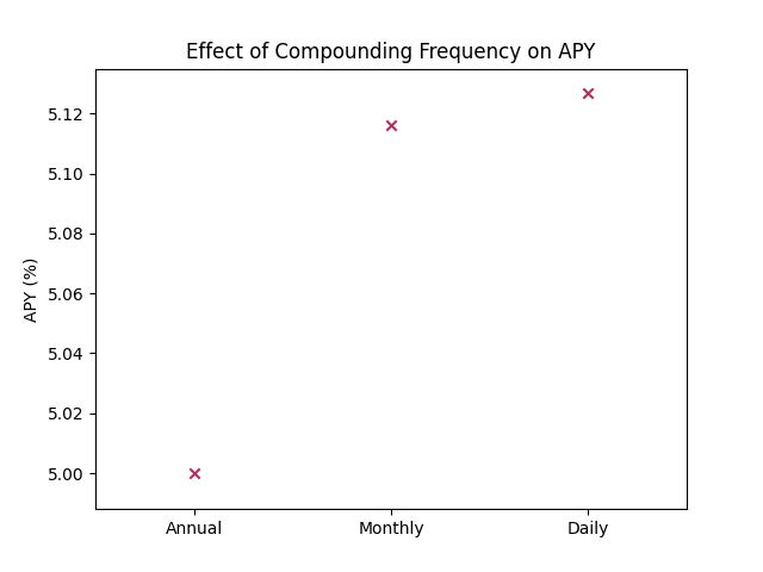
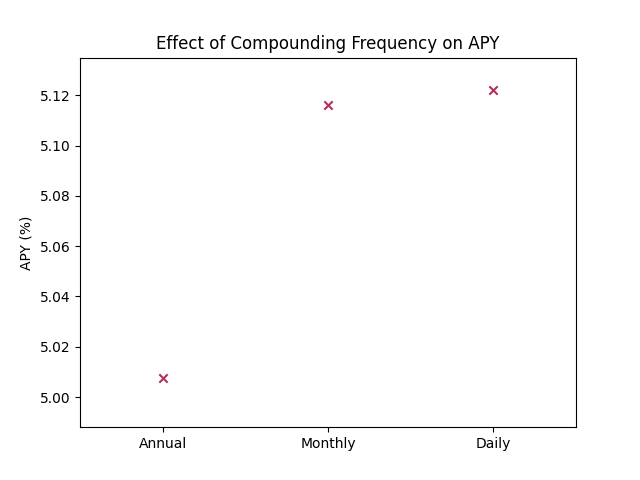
Annual: 5.0000 -> 5.0075
Daily: 5.1267 -> 5.1220
